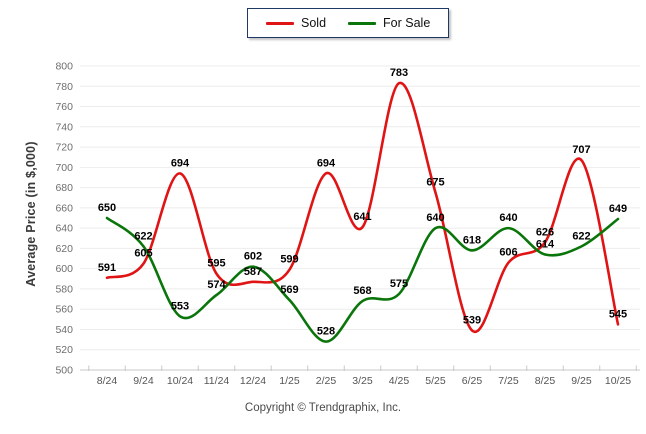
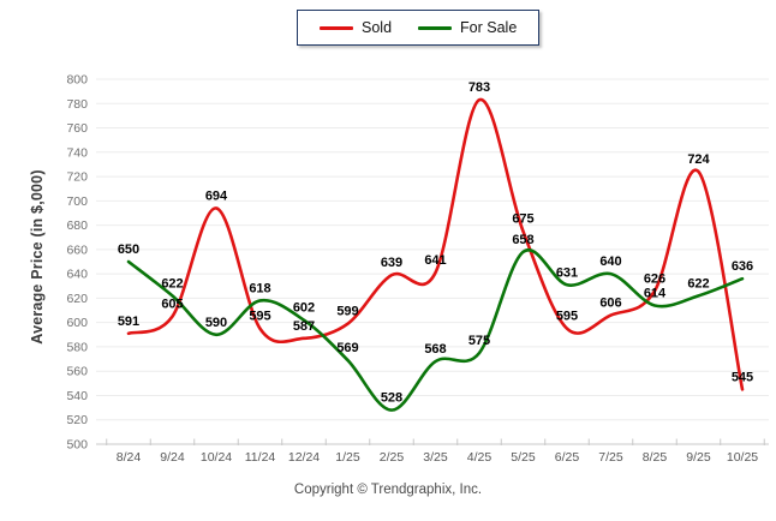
For Sale/10/24: 553 -> 590
For Sale/11/24: 574 -> 618
Sold/2/25: 694 -> 639
For Sale/5/25: 640 -> 658
Sold/6/25: 539 -> 595
For Sale/6/25: 618 -> 631
Sold/9/25: 707 -> 724
For Sale/10/25: 649 -> 636
